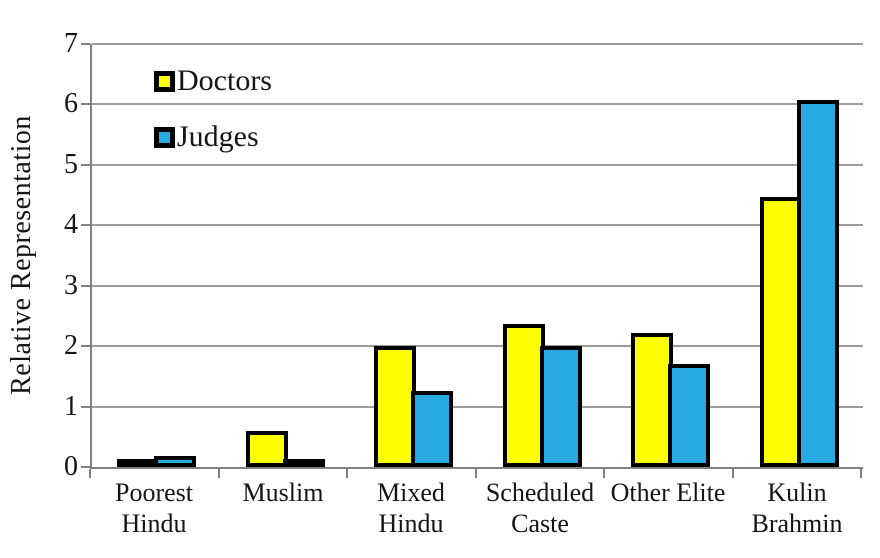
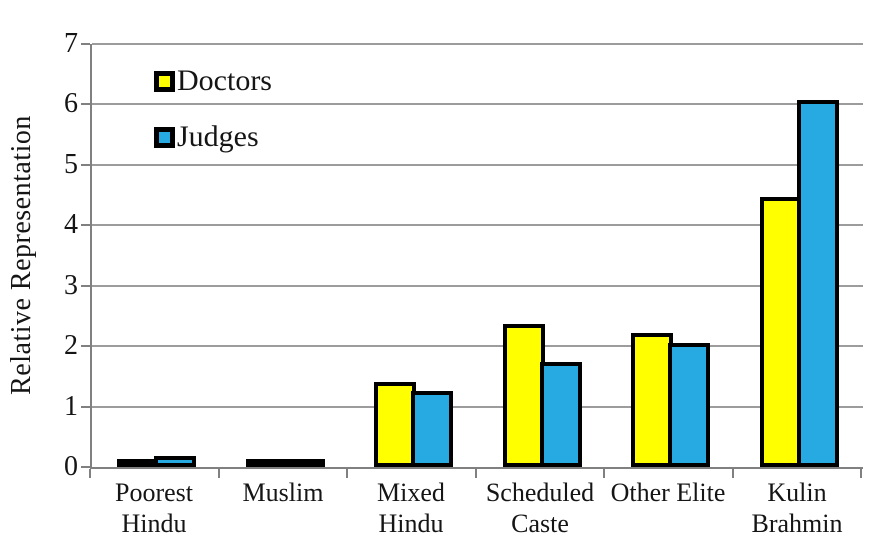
Doctors/Muslim: 0.6 -> 0.1
Doctors/Mixed Hindu: 2.0 -> 1.4
Judges/Scheduled Caste: 2.0 -> 1.7
Judges/Other Elite: 1.7 -> 2.1
